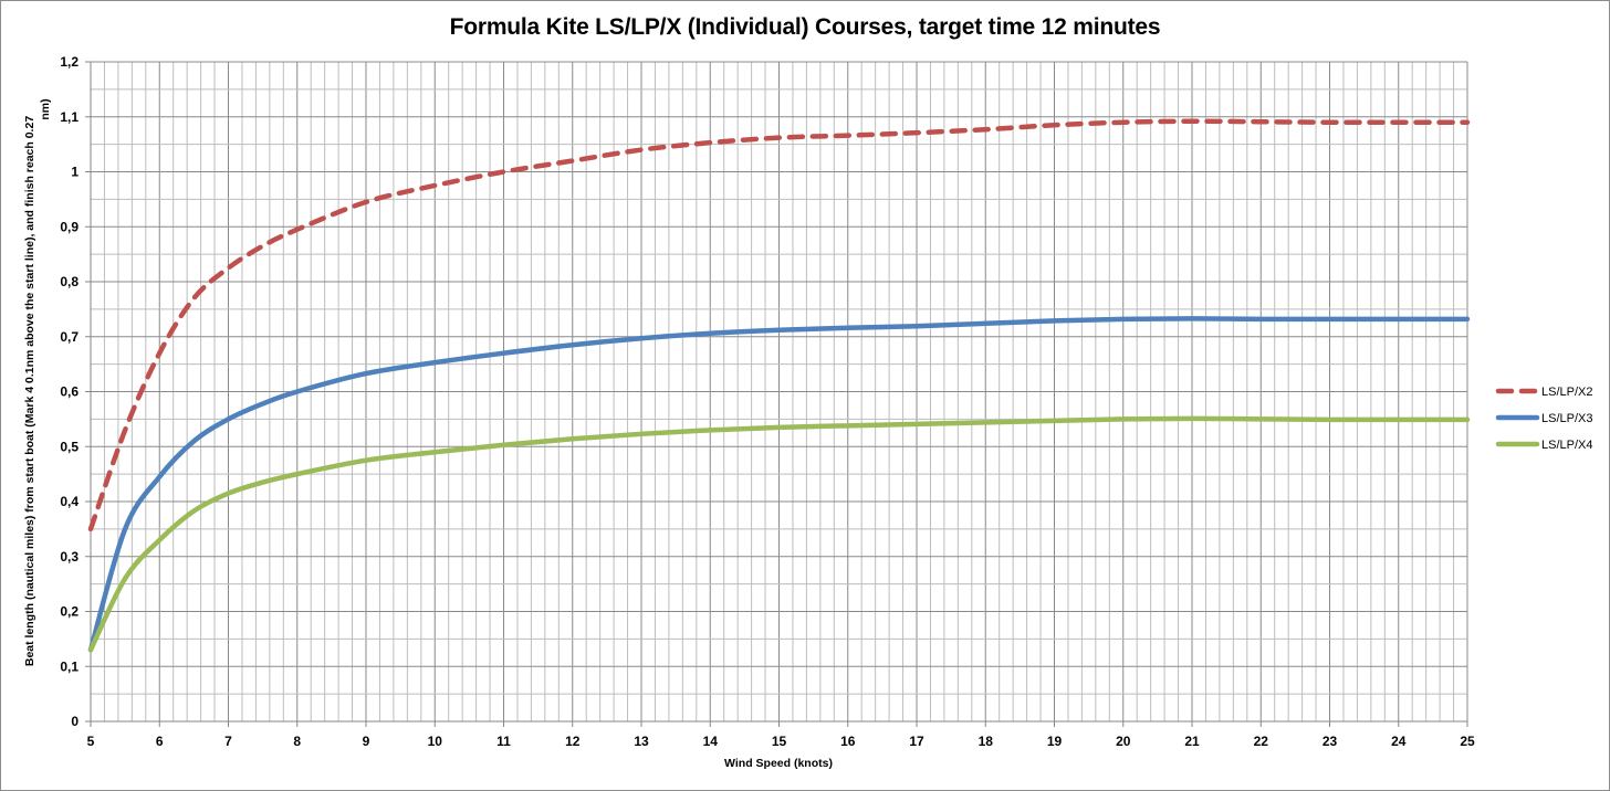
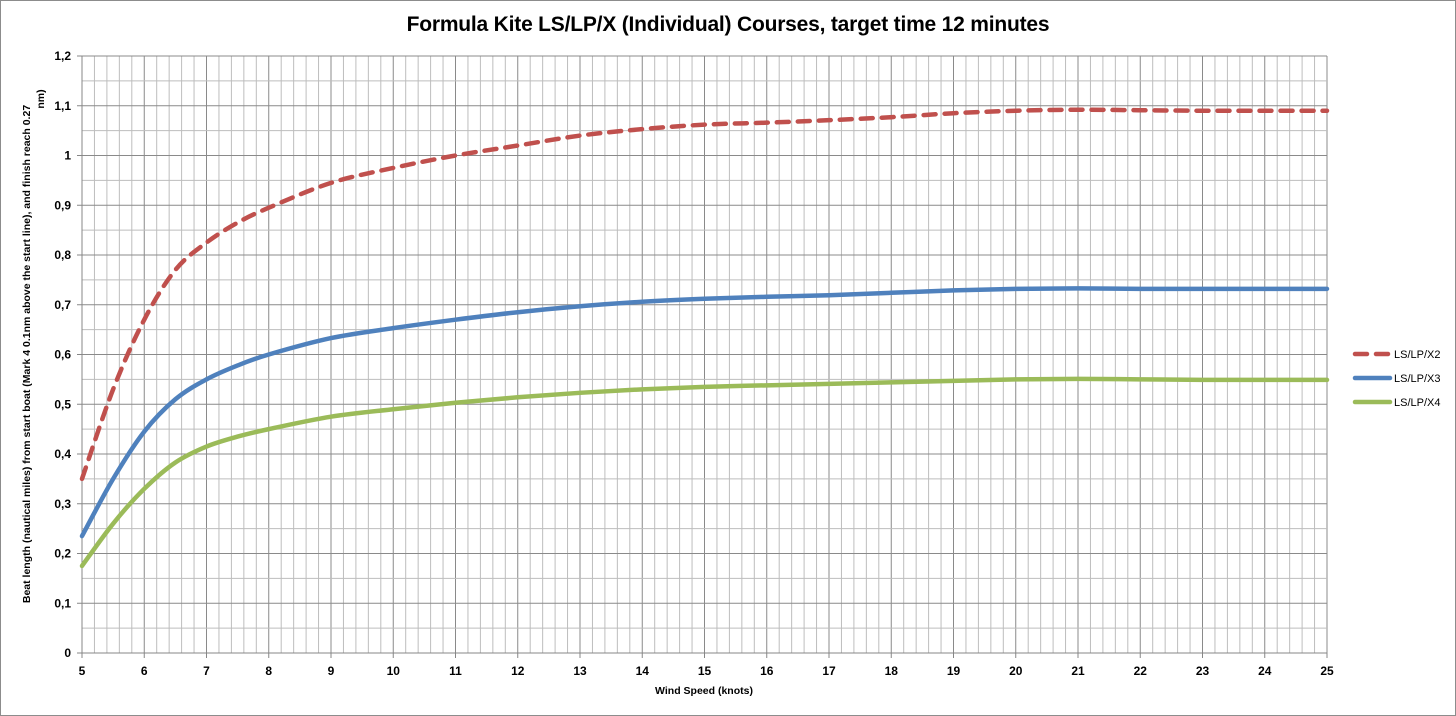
LS/LP/X3/5: 0,13 -> 0,23
LS/LP/X4/5: 0,13 -> 0,17
